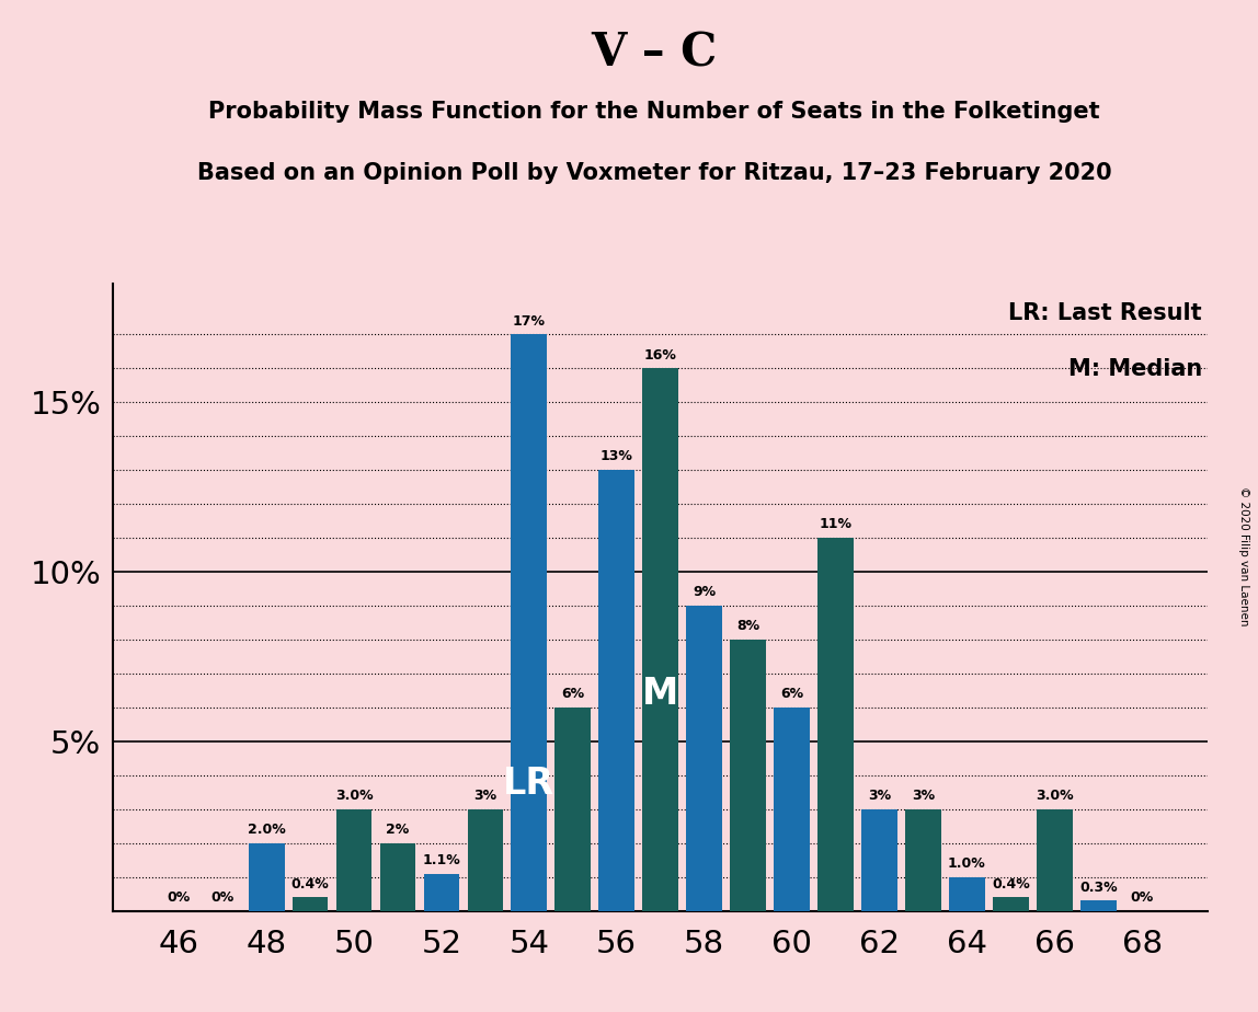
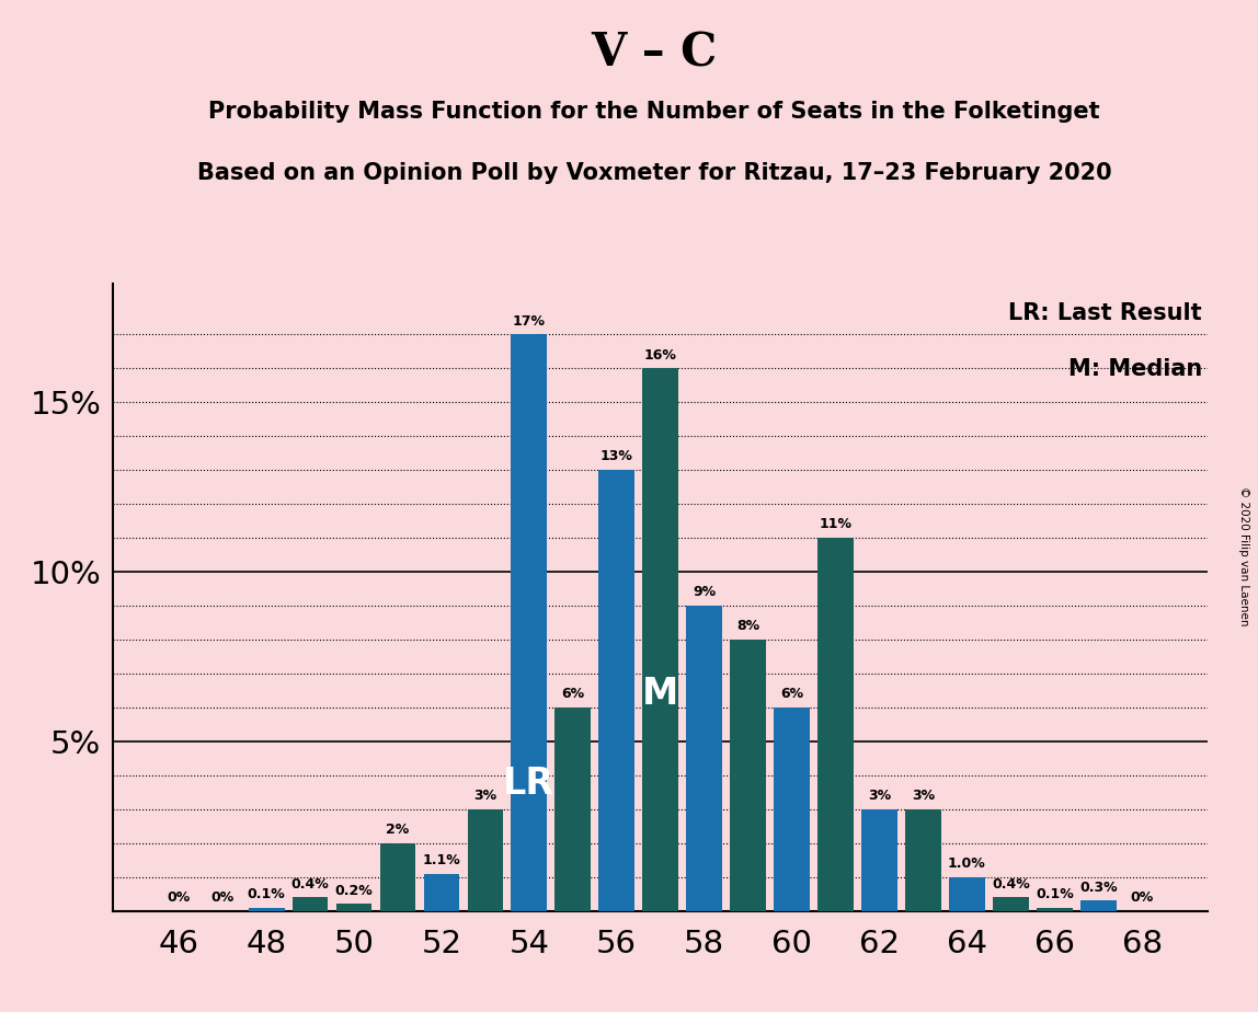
48: 2.0% -> 0.1%
50: 3.0% -> 0.2%
66: 3.0% -> 0.1%
